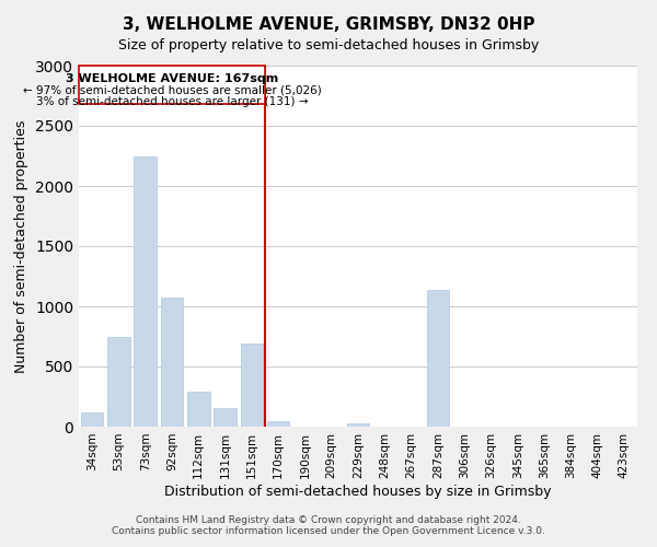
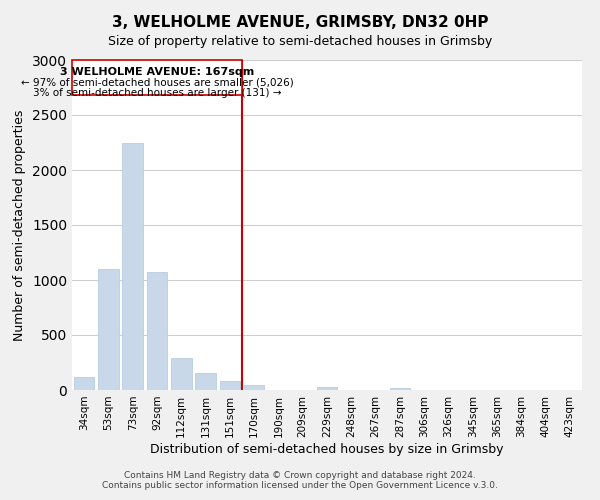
53sqm: 750 -> 1100
151sqm: 690 -> 80
287sqm: 1140 -> 20
